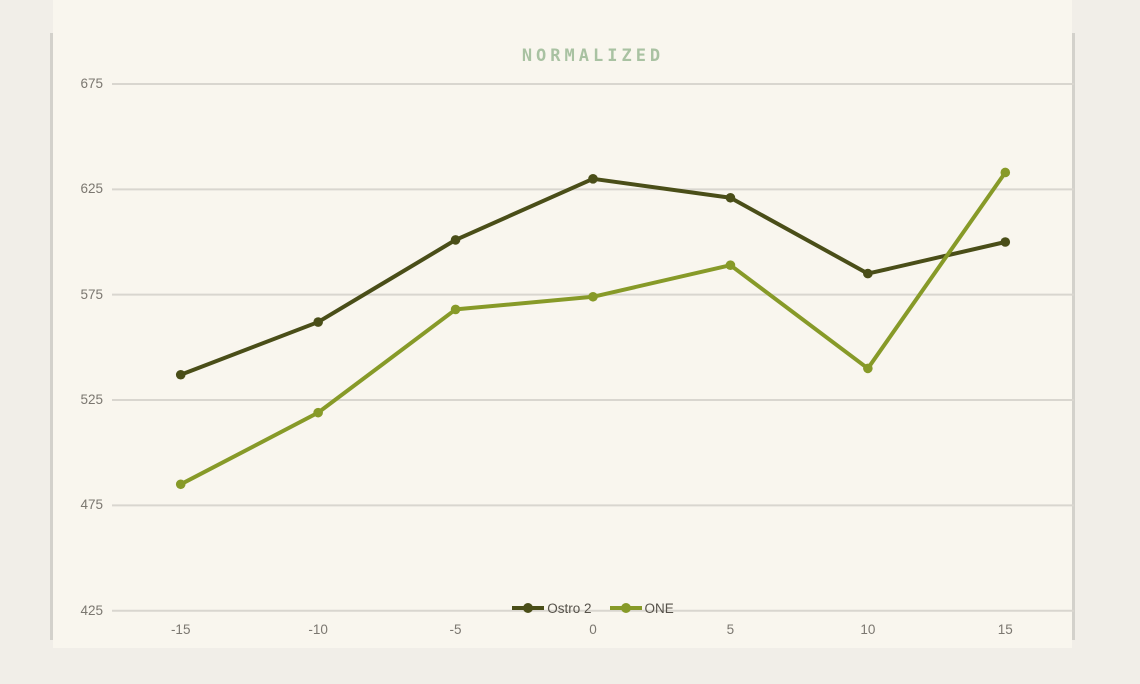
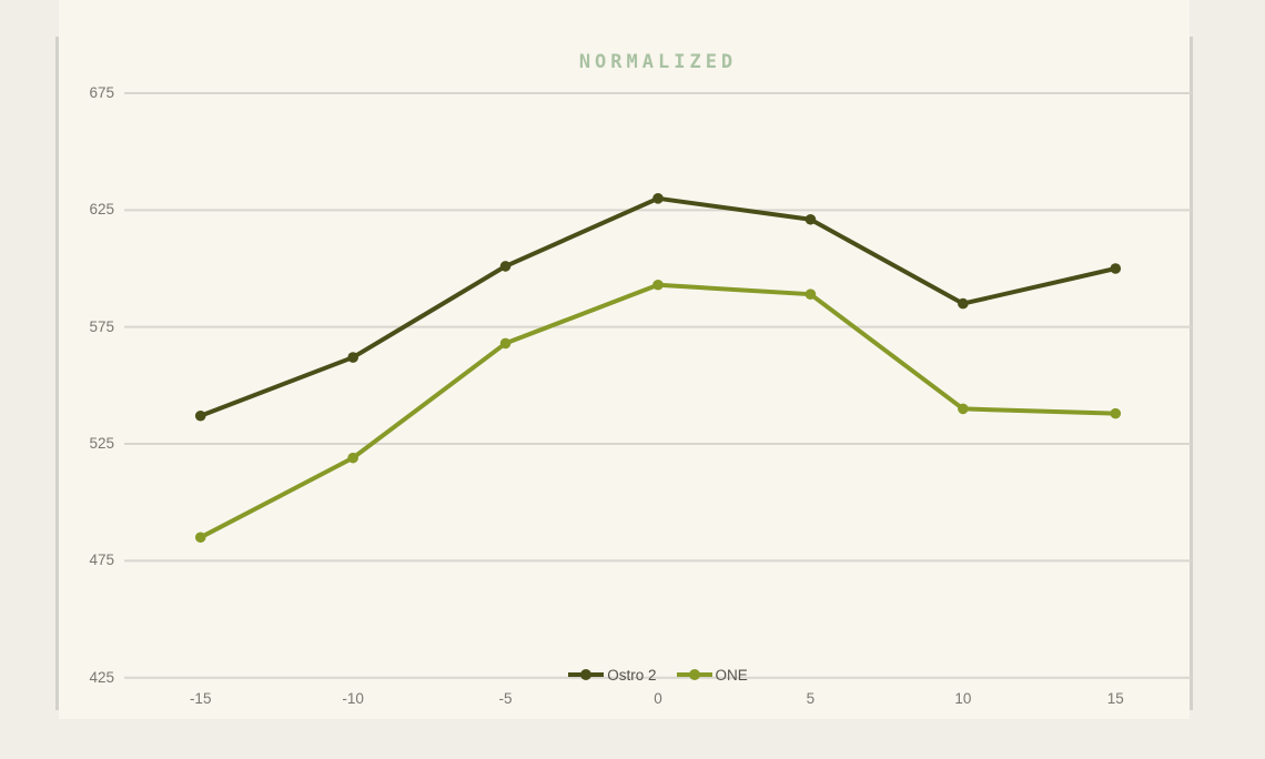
ONE/0: 574 -> 593
ONE/15: 633 -> 538
